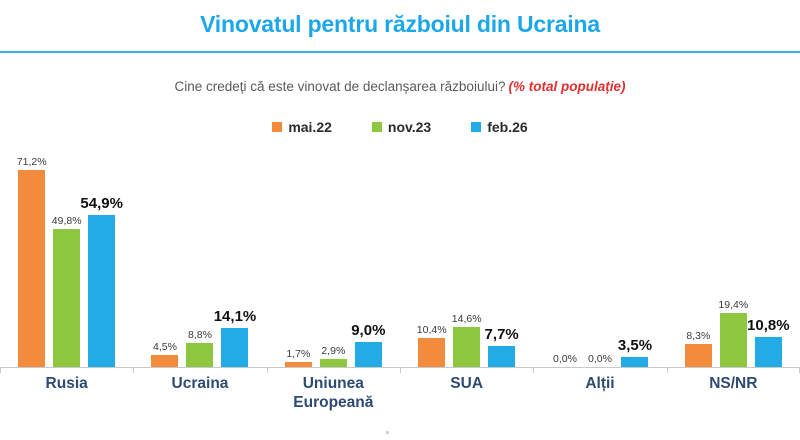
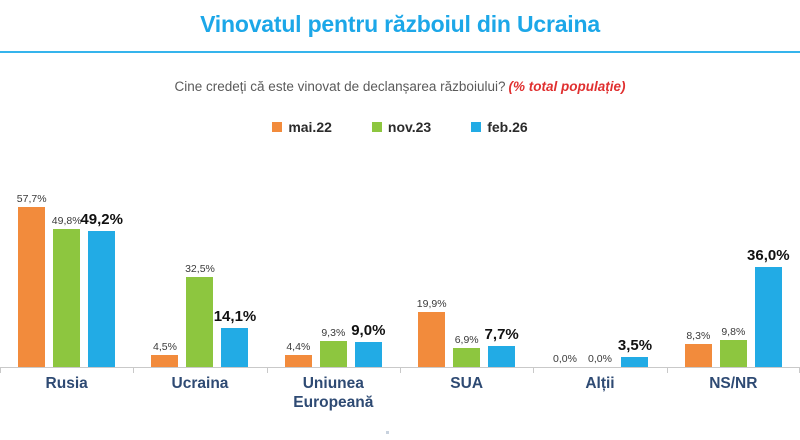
mai.22/Rusia: 71,2% -> 57,7%
feb.26/Rusia: 54,9% -> 49,2%
nov.23/Ucraina: 8,8% -> 32,5%
mai.22/Uniunea Europeană: 1,7% -> 4,4%
nov.23/Uniunea Europeană: 2,9% -> 9,3%
mai.22/SUA: 10,4% -> 19,9%
nov.23/SUA: 14,6% -> 6,9%
nov.23/NS/NR: 19,4% -> 9,8%
feb.26/NS/NR: 10,8% -> 36,0%
